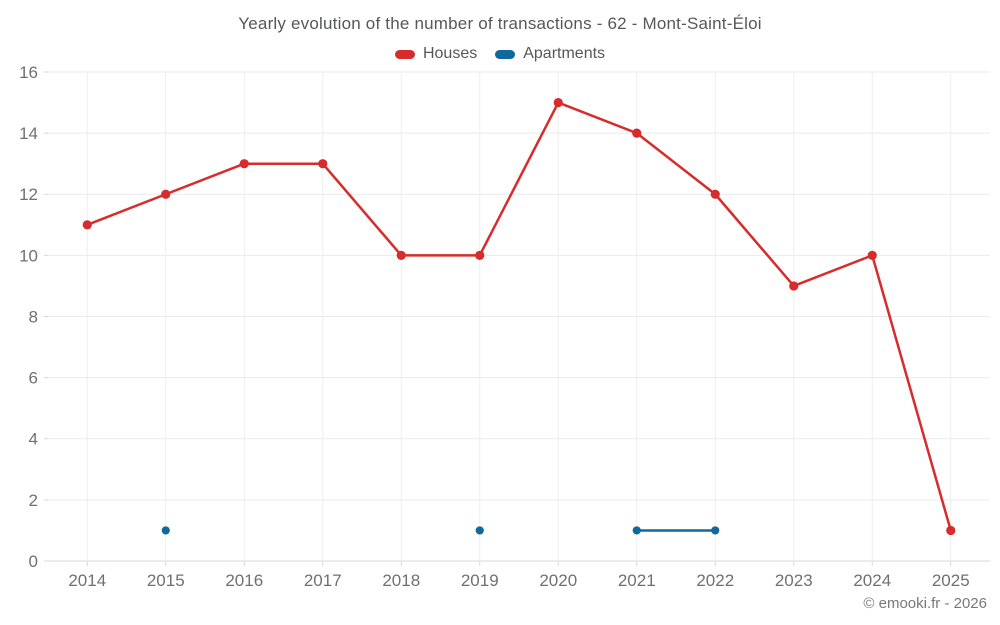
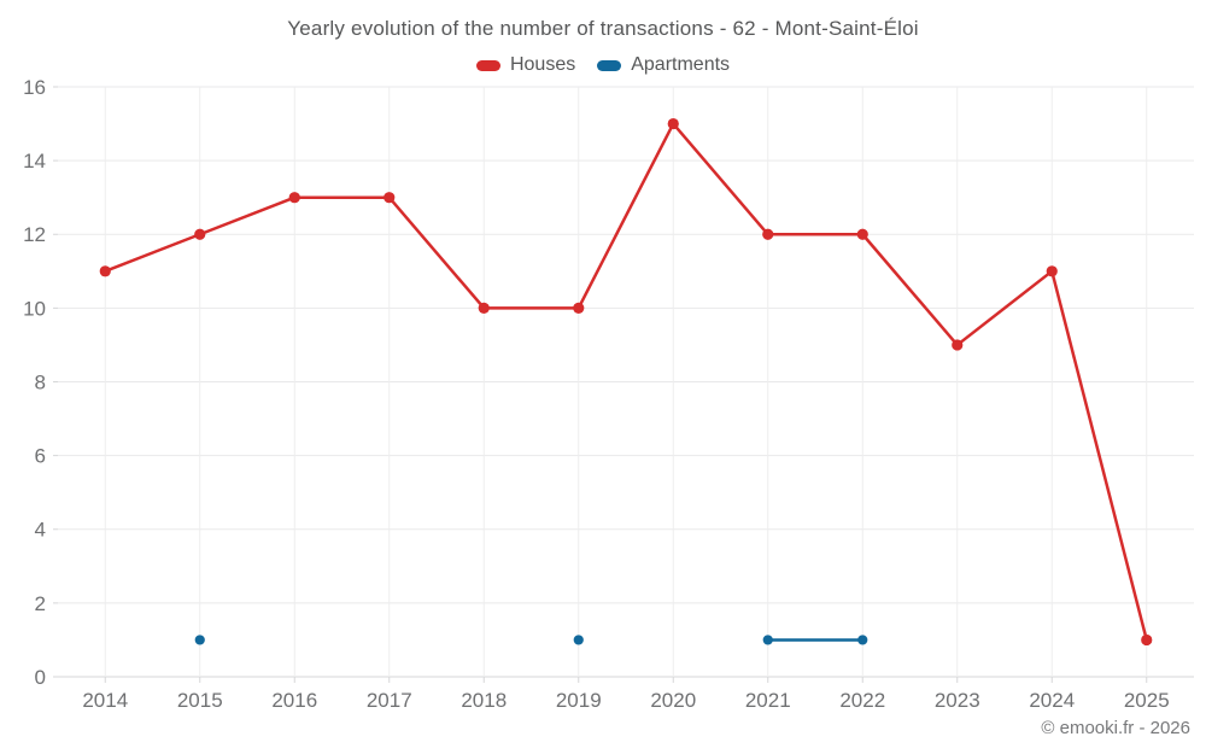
Houses/2021: 14 -> 12
Houses/2024: 10 -> 11
